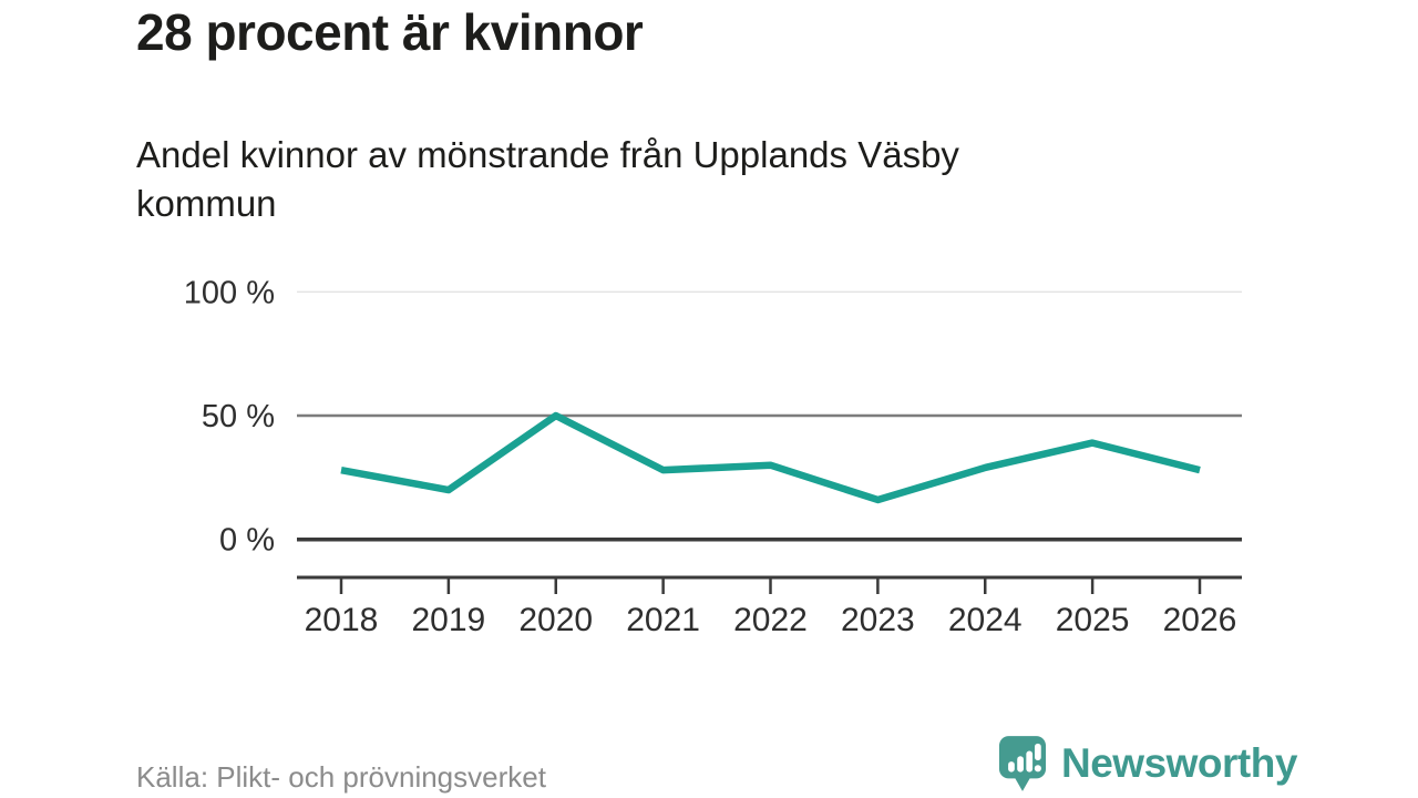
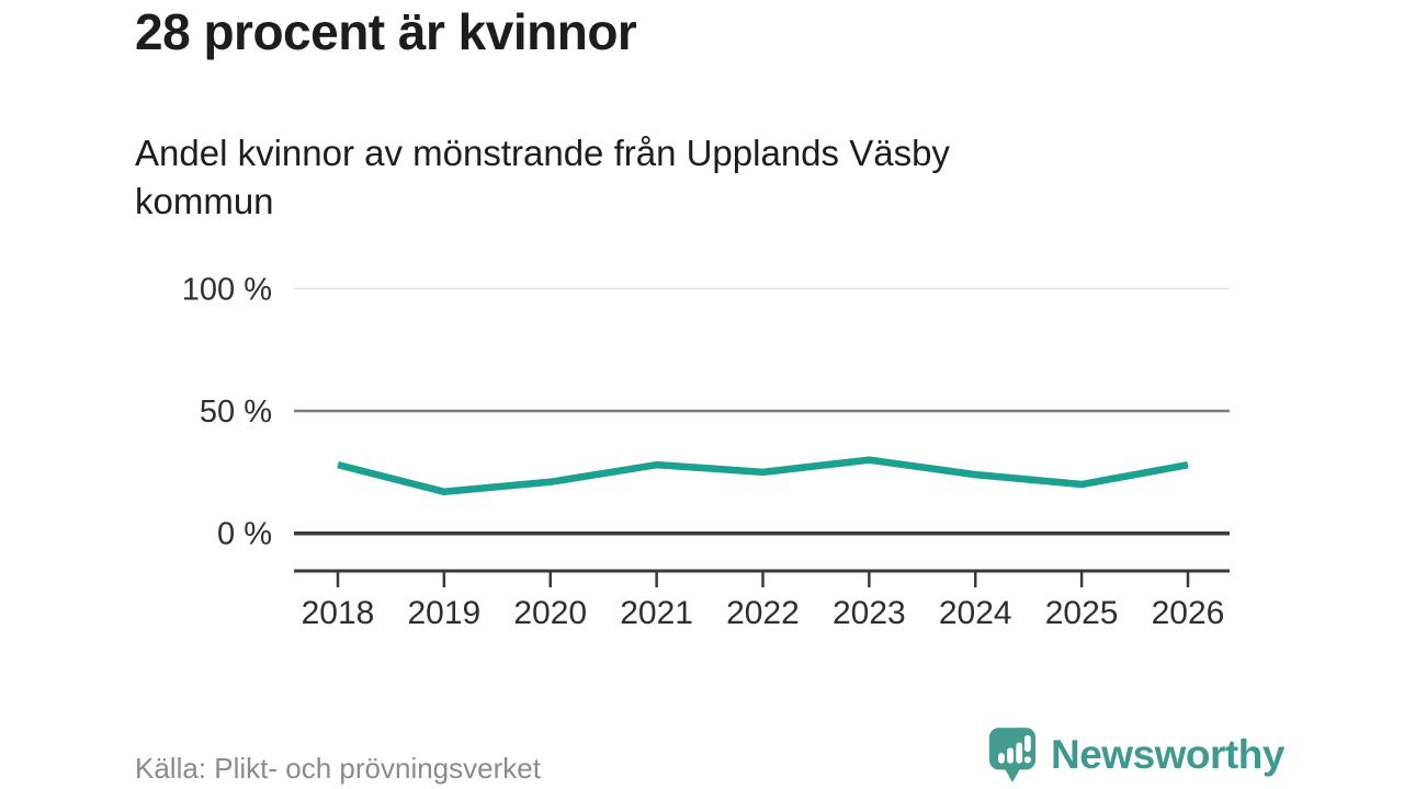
2019: 20% -> 17%
2020: 50% -> 21%
2022: 30% -> 25%
2023: 16% -> 30%
2024: 29% -> 24%
2025: 39% -> 20%
